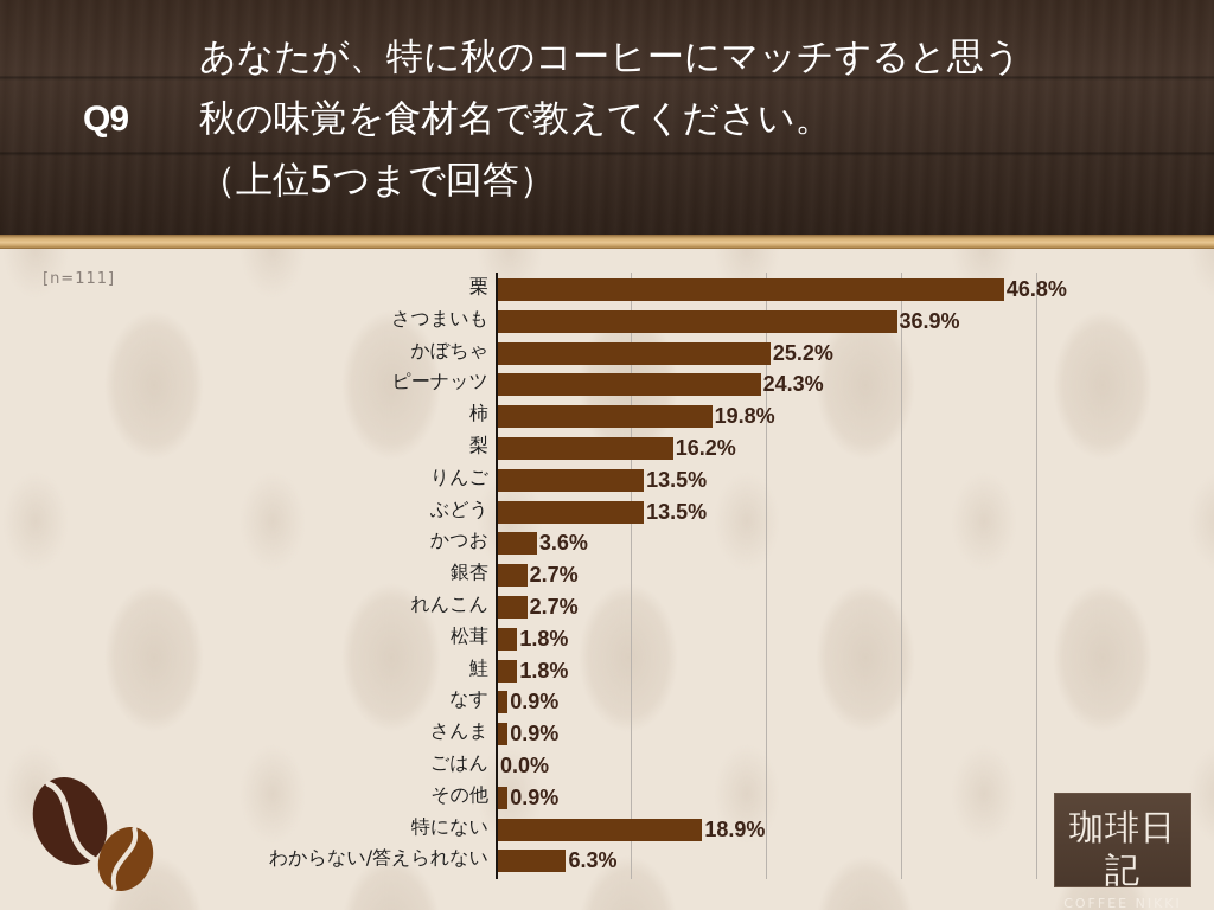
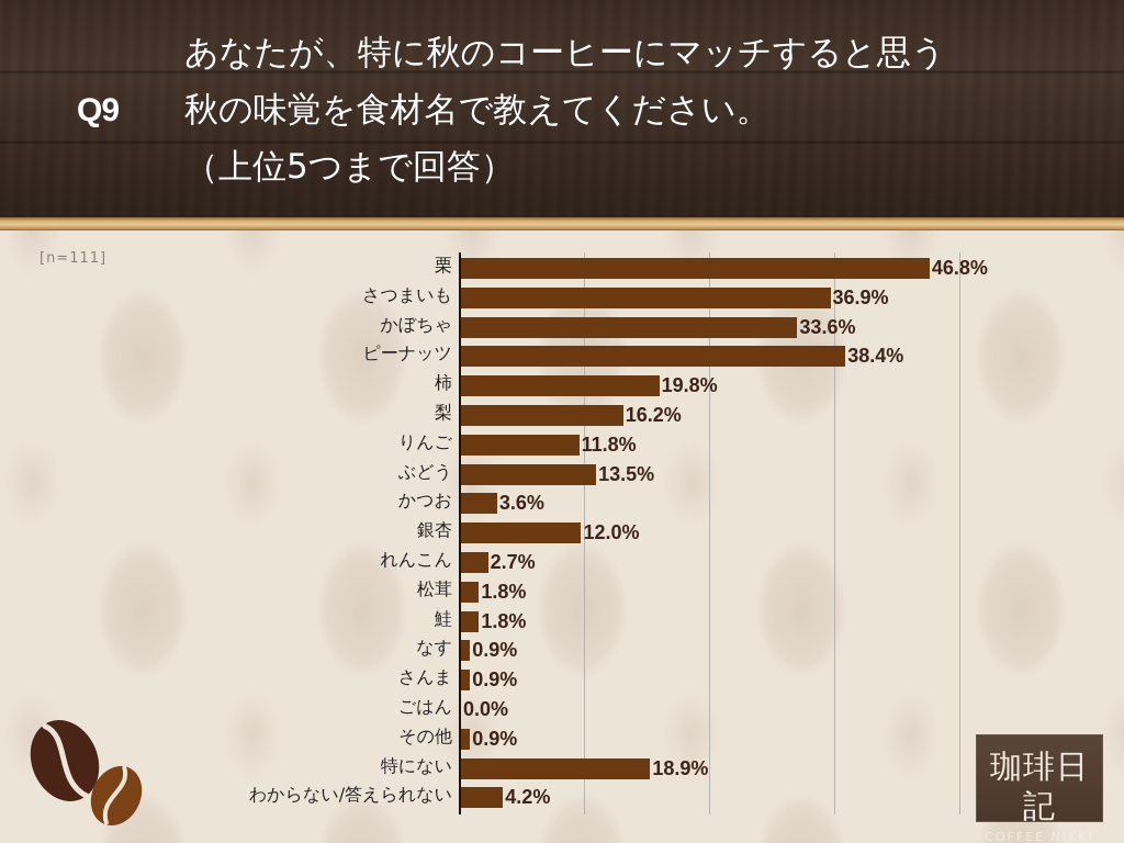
かぼちゃ: 25.2% -> 33.6%
ピーナッツ: 24.3% -> 38.4%
りんご: 13.5% -> 11.8%
銀杏: 2.7% -> 12.0%
わからない/答えられない: 6.3% -> 4.2%
